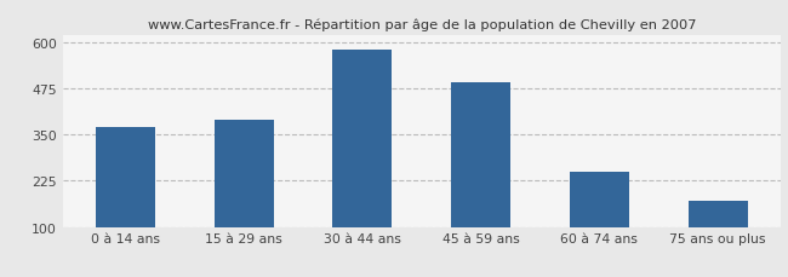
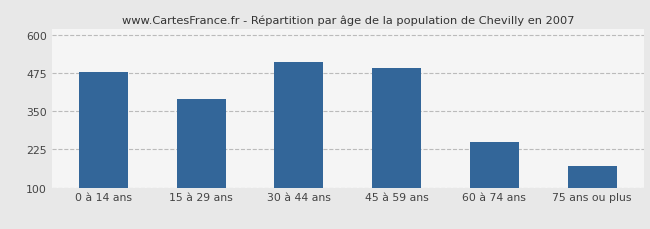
0 à 14 ans: 370 -> 480
30 à 44 ans: 580 -> 510
